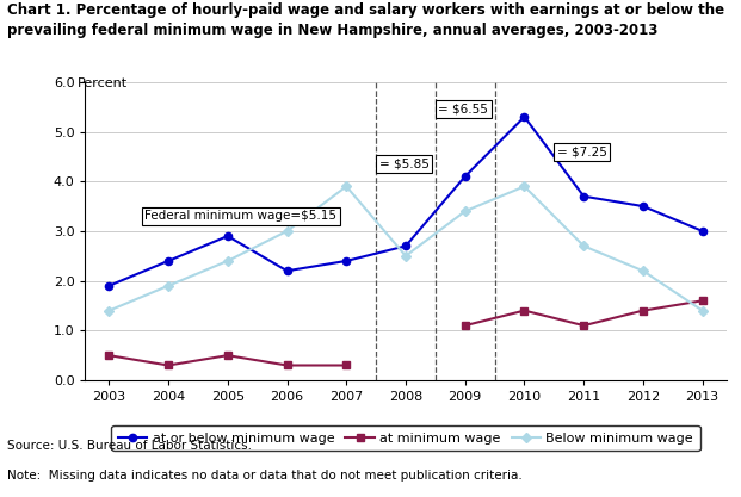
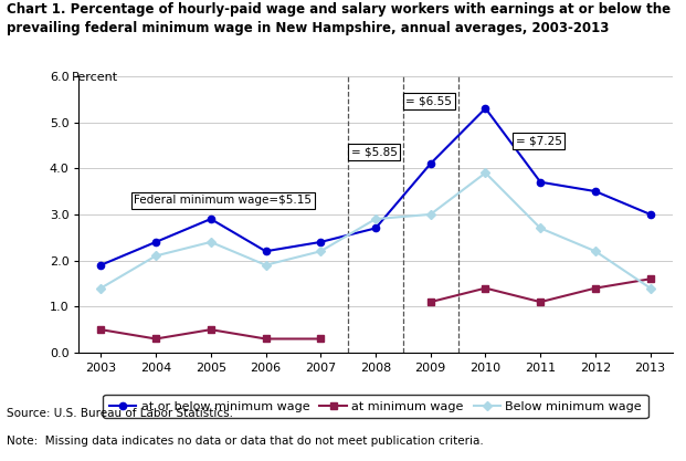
Below minimum wage/2004: 1.9 -> 2.1
Below minimum wage/2006: 3.0 -> 1.9
Below minimum wage/2007: 3.9 -> 2.2
Below minimum wage/2008: 2.5 -> 2.9
Below minimum wage/2009: 3.4 -> 3.0
